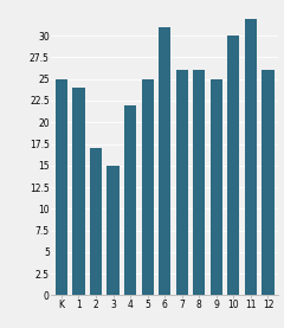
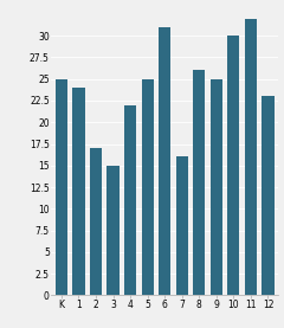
7: 26 -> 16
12: 26 -> 23
